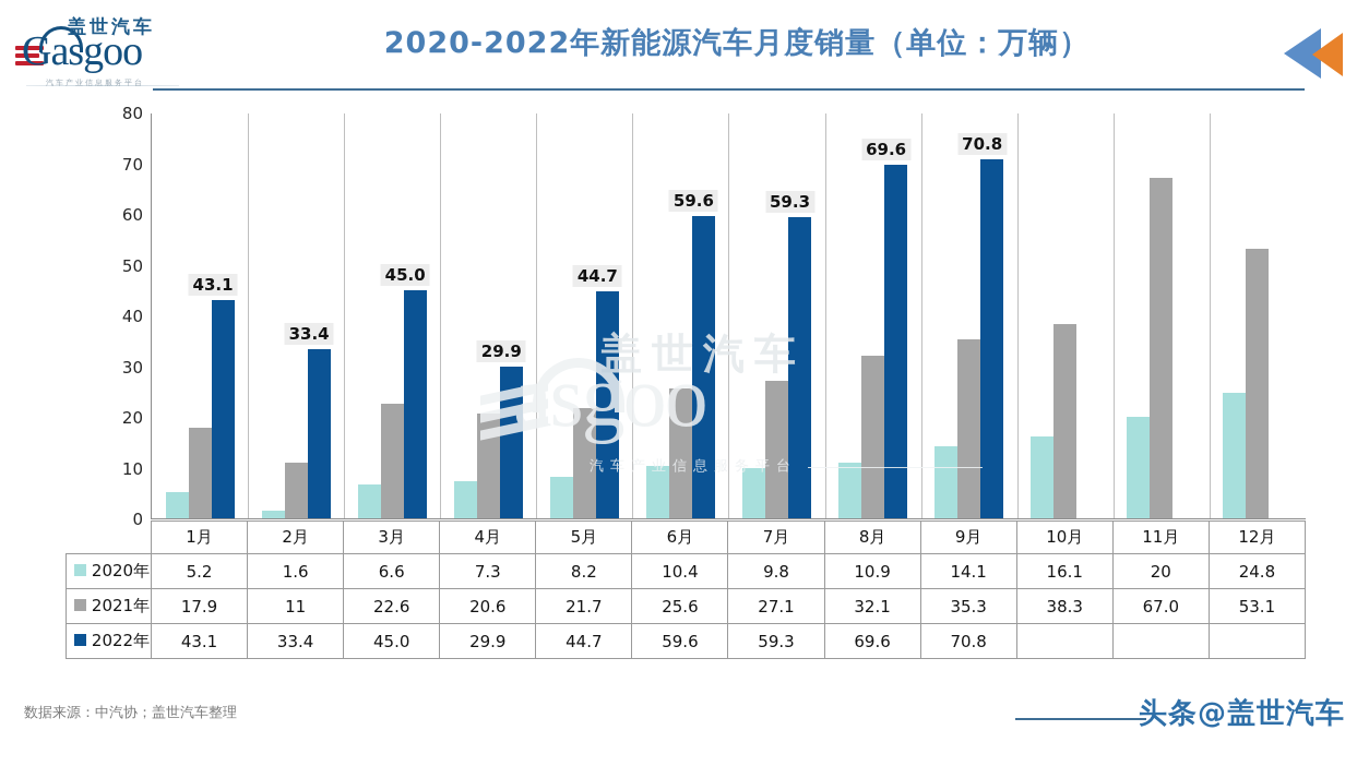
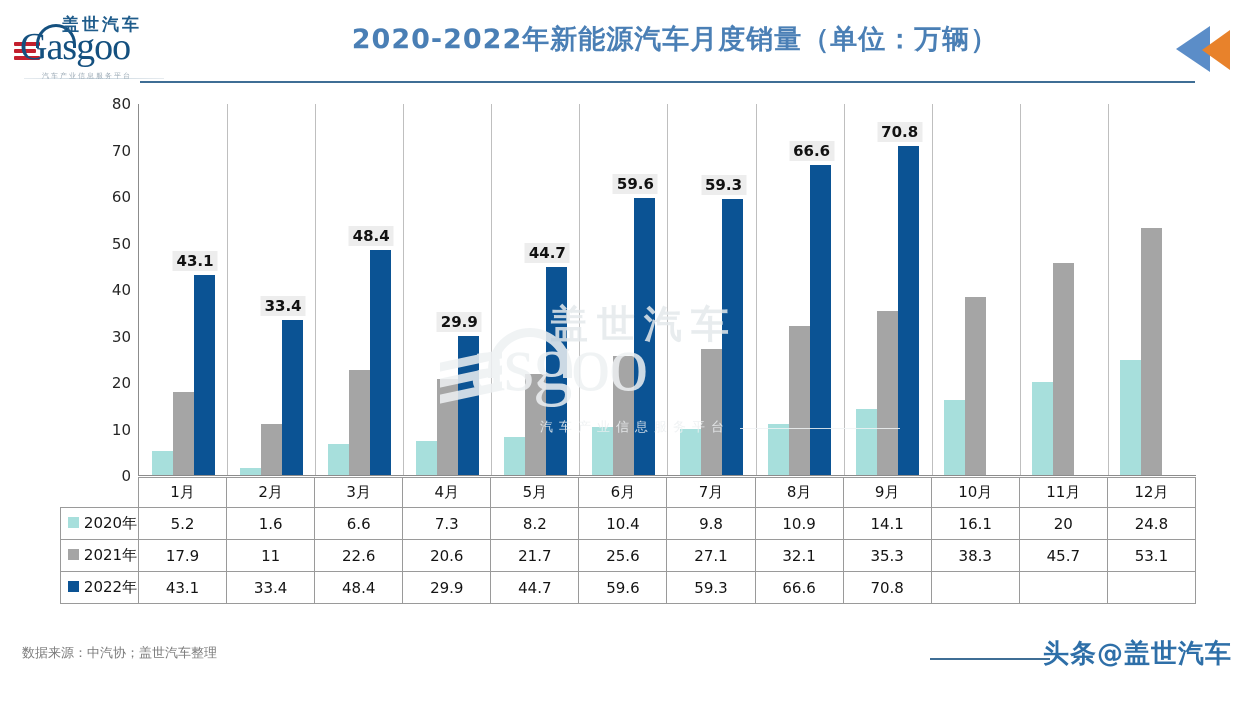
2022年/3月: 45.0 -> 48.4
2022年/8月: 69.6 -> 66.6
2021年/11月: 67.0 -> 45.7
